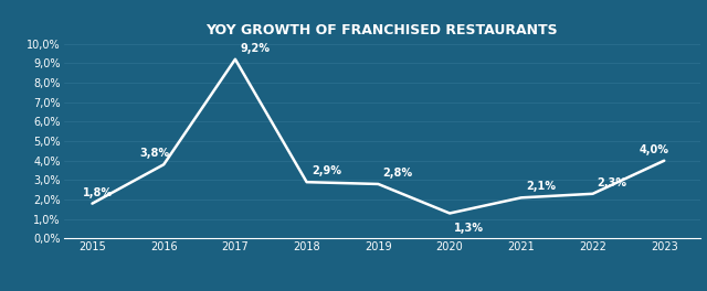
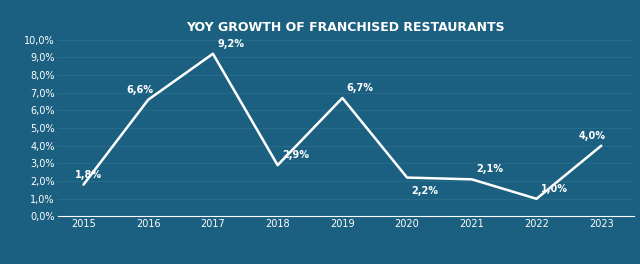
2016: 3,8% -> 6,6%
2019: 2,8% -> 6,7%
2020: 1,3% -> 2,2%
2022: 2,3% -> 1,0%
